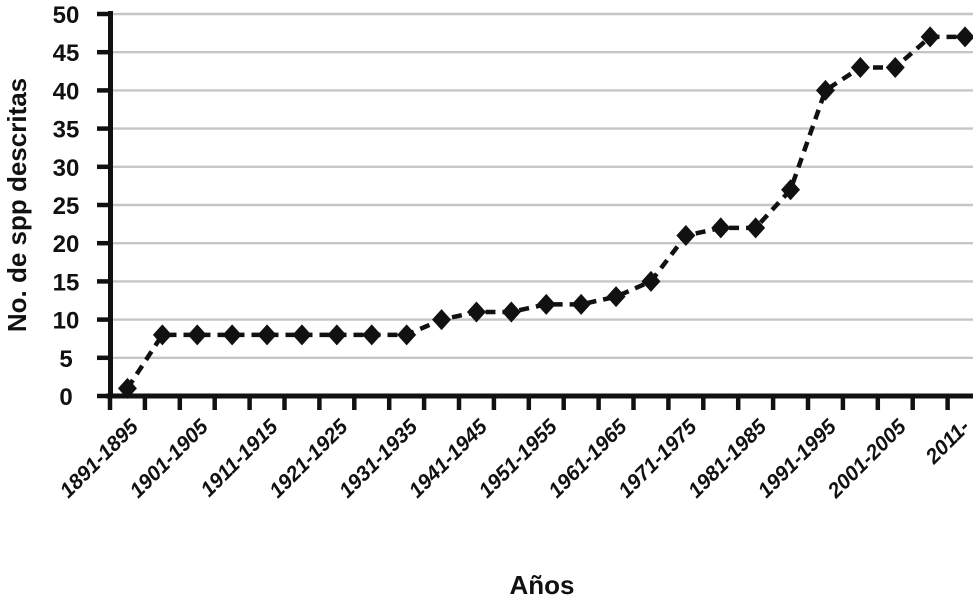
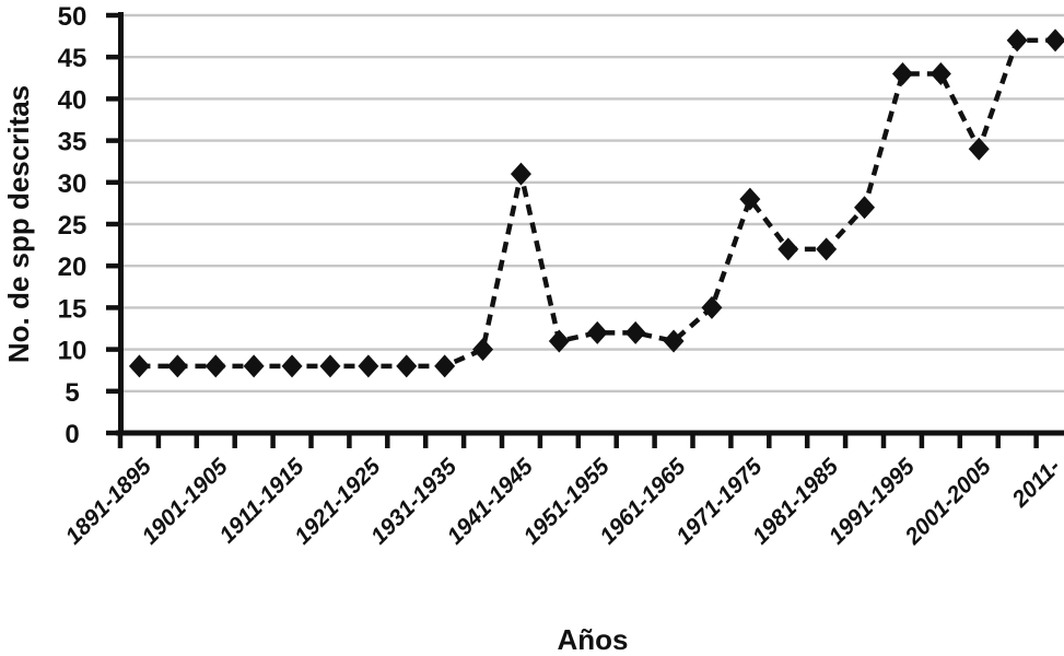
1891-1895: 1 -> 8
1941-1945: 11 -> 31
1961-1965: 13 -> 11
1971-1975: 21 -> 28
1991-1995: 40 -> 43
2001-2005: 43 -> 34
